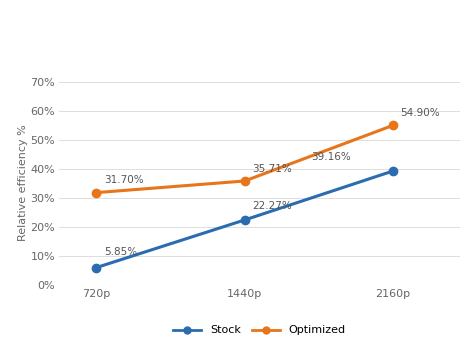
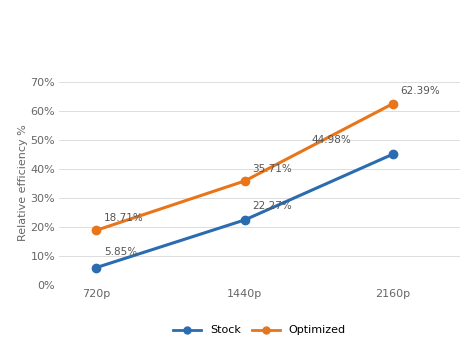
Optimized/720p: 31.70% -> 18.71%
Stock/2160p: 39.16% -> 44.98%
Optimized/2160p: 54.90% -> 62.39%
